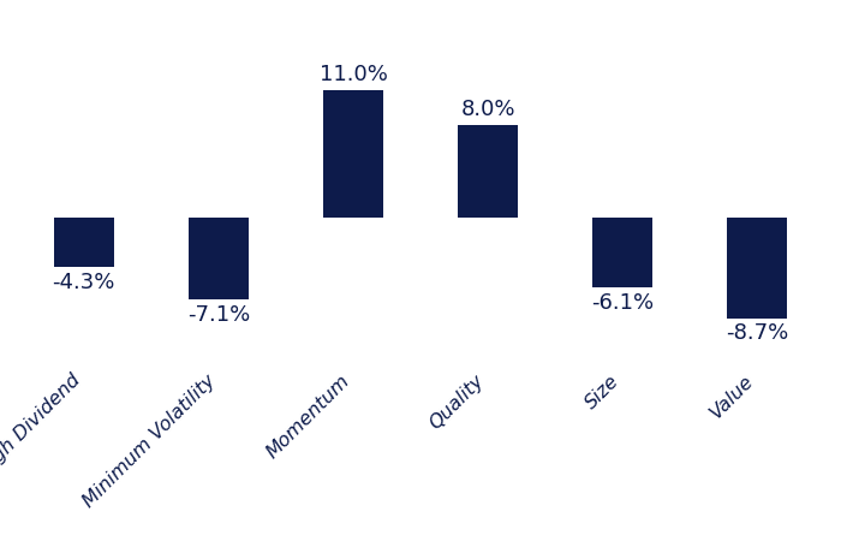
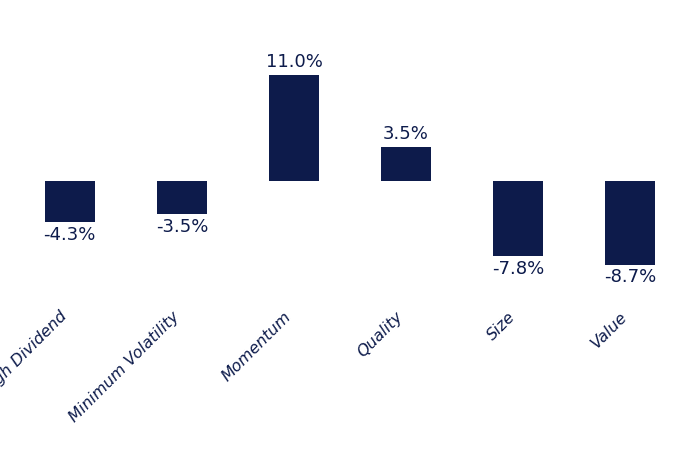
Minimum Volatility: -7.1% -> -3.5%
Quality: 8.0% -> 3.5%
Size: -6.1% -> -7.8%
